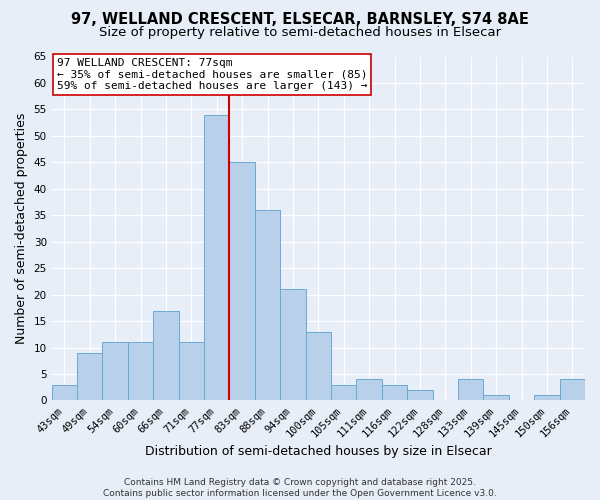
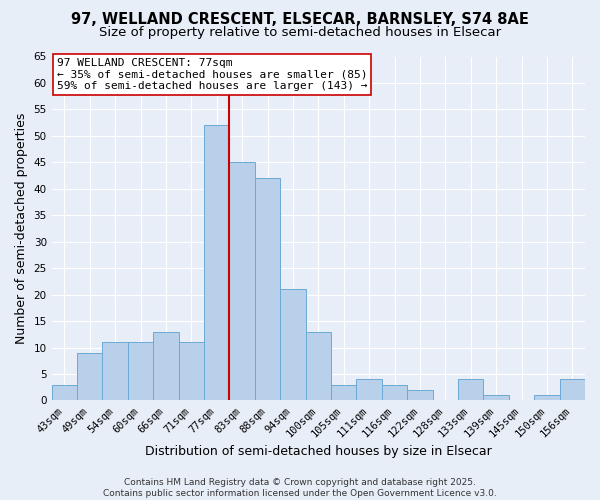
66sqm: 17 -> 13
77sqm: 54 -> 52
88sqm: 36 -> 42
